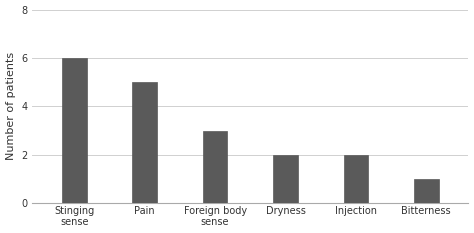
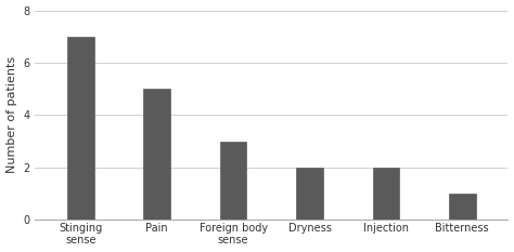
Stinging sense: 6 -> 7
